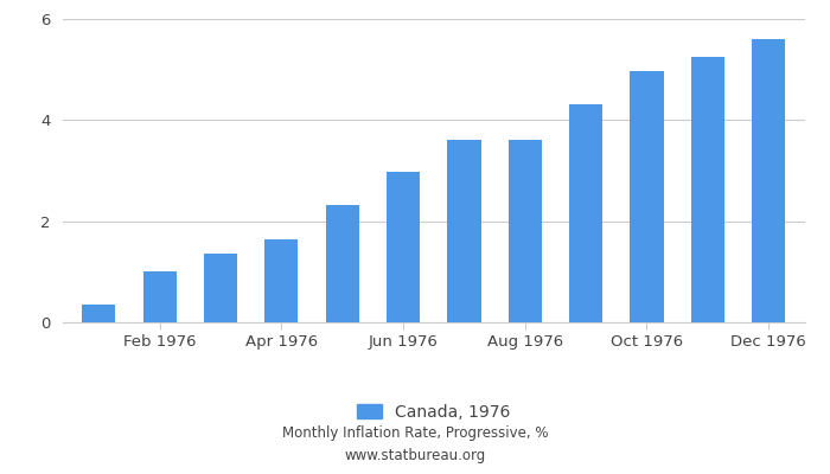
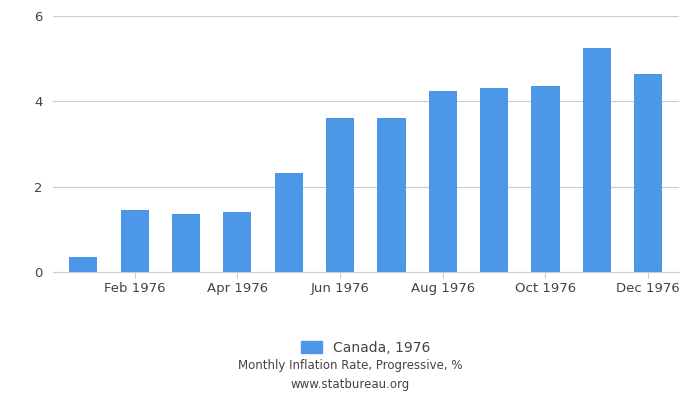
Feb 1976: 1.00 -> 1.45
Apr 1976: 1.65 -> 1.40
Jun 1976: 2.98 -> 3.60
Aug 1976: 3.62 -> 4.25
Oct 1976: 4.97 -> 4.35
Dec 1976: 5.60 -> 4.65
